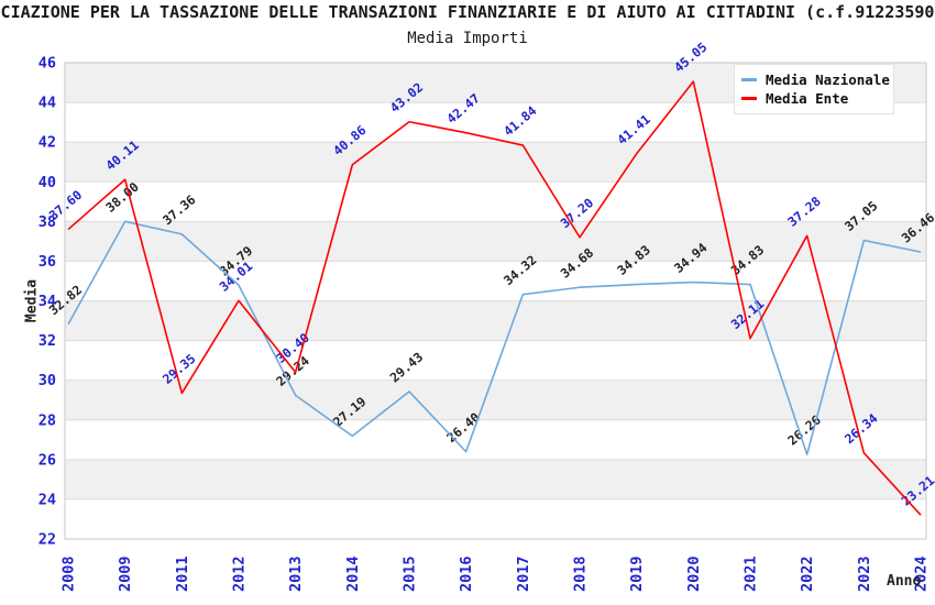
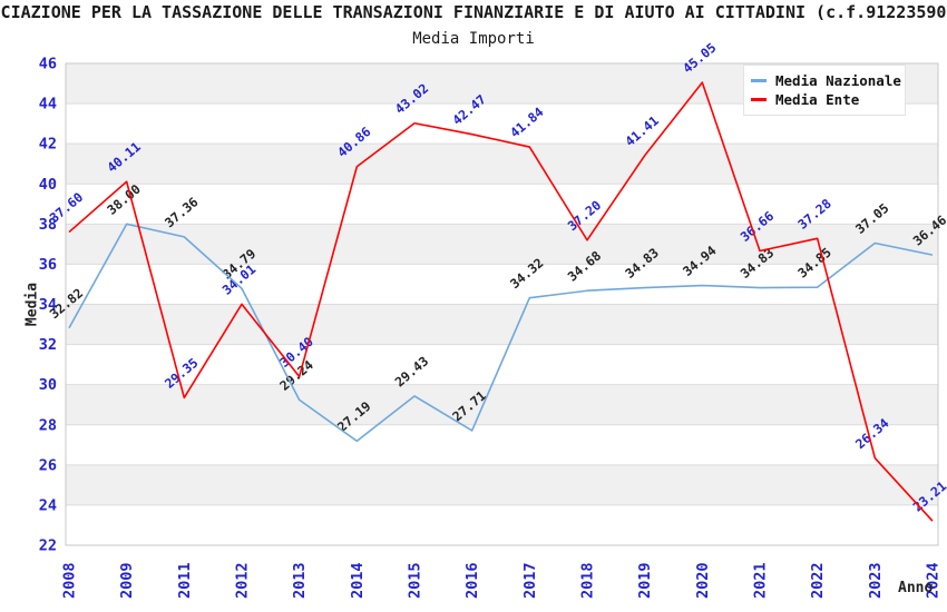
Media Nazionale/2016: 26.40 -> 27.71
Media Ente/2021: 32.11 -> 36.66
Media Nazionale/2022: 26.26 -> 34.85
